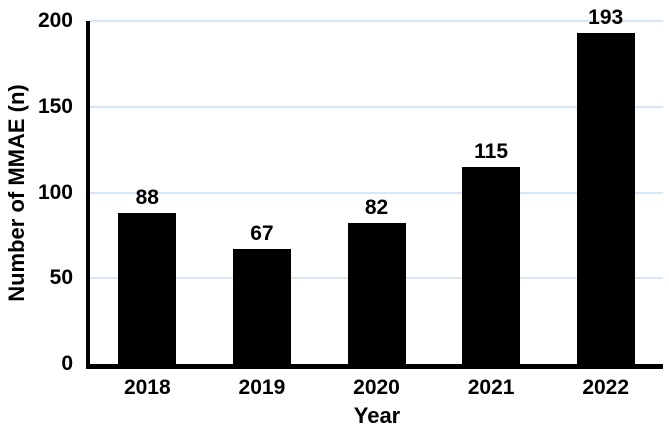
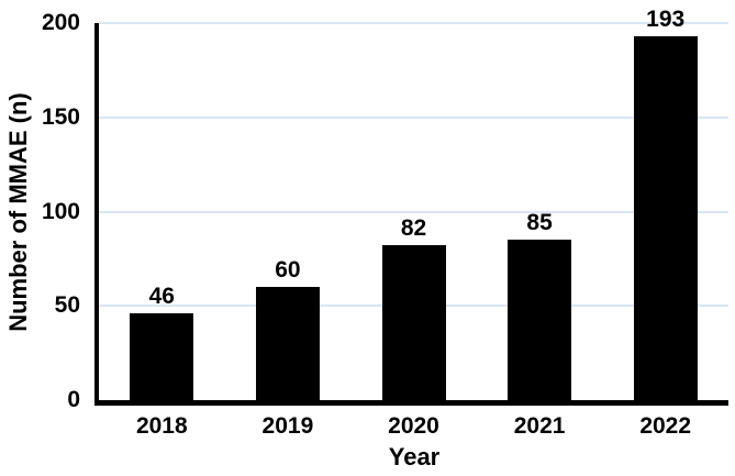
2018: 88 -> 46
2019: 67 -> 60
2021: 115 -> 85
